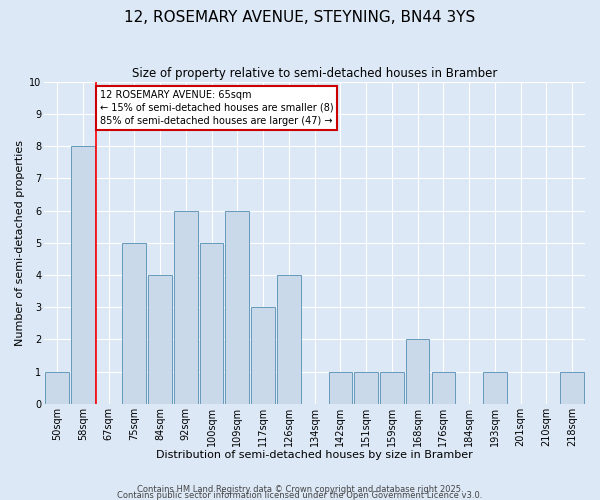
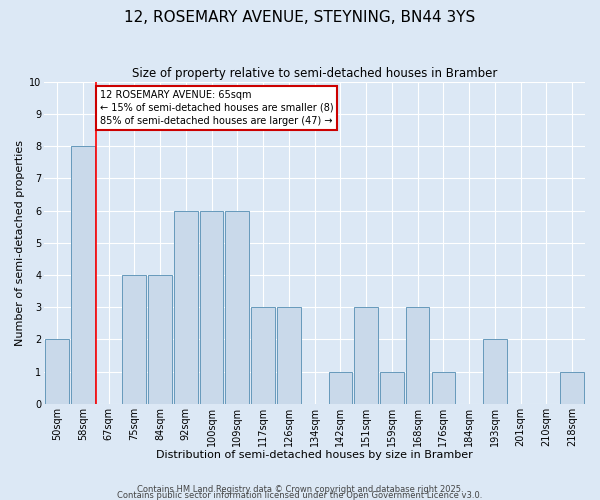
50sqm: 1 -> 2
75sqm: 5 -> 4
100sqm: 5 -> 6
126sqm: 4 -> 3
151sqm: 1 -> 3
168sqm: 2 -> 3
193sqm: 1 -> 2
